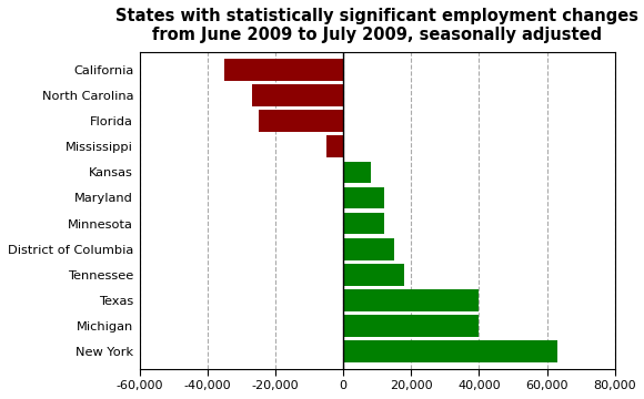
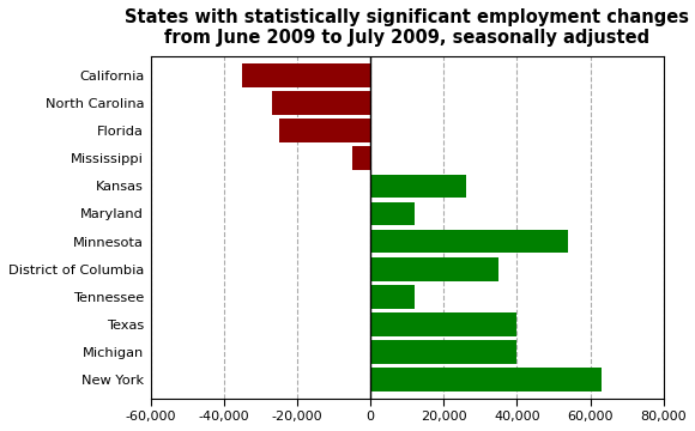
Kansas: 8,000 -> 26,000
Minnesota: 12,000 -> 54,000
District of Columbia: 15,000 -> 35,000
Tennessee: 18,000 -> 12,000
